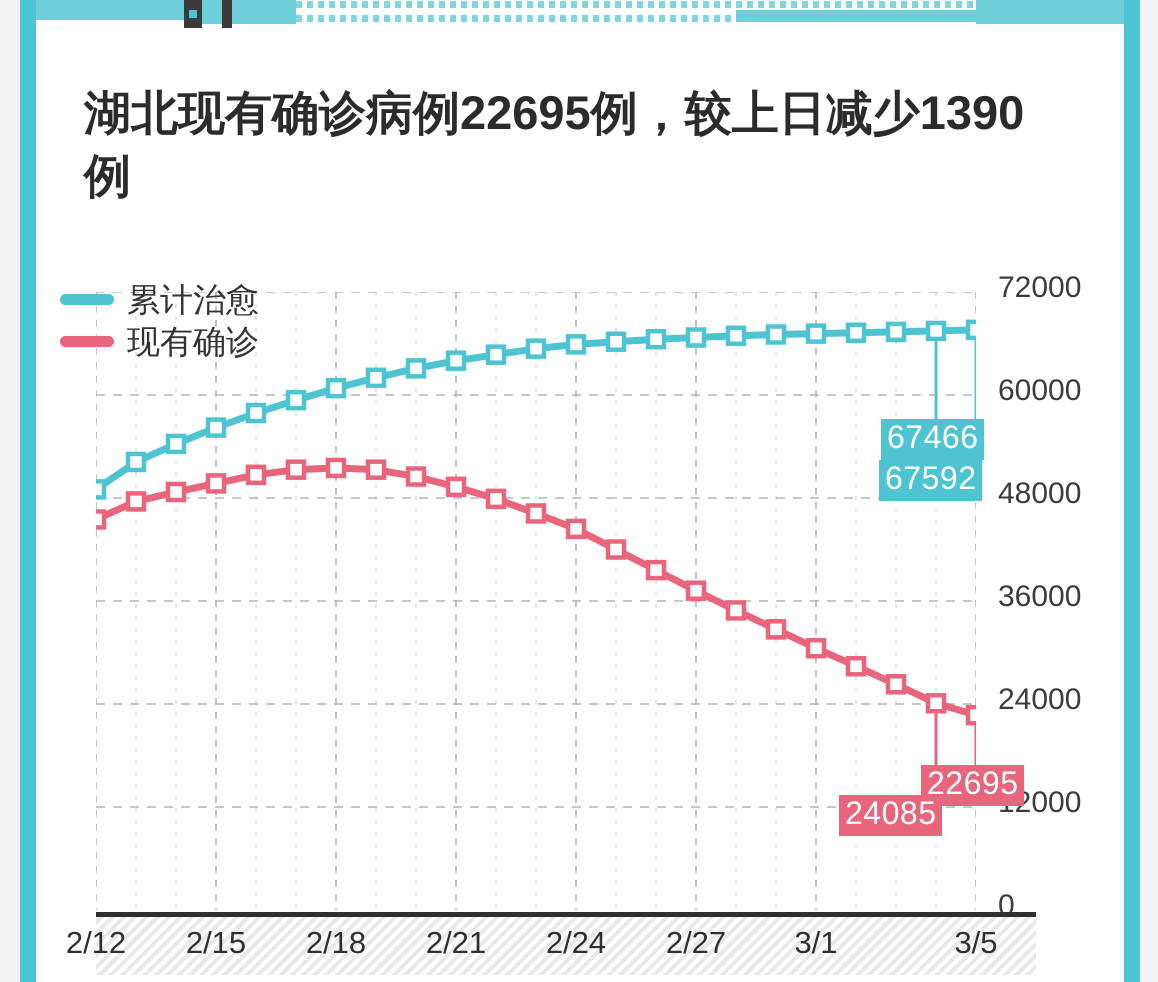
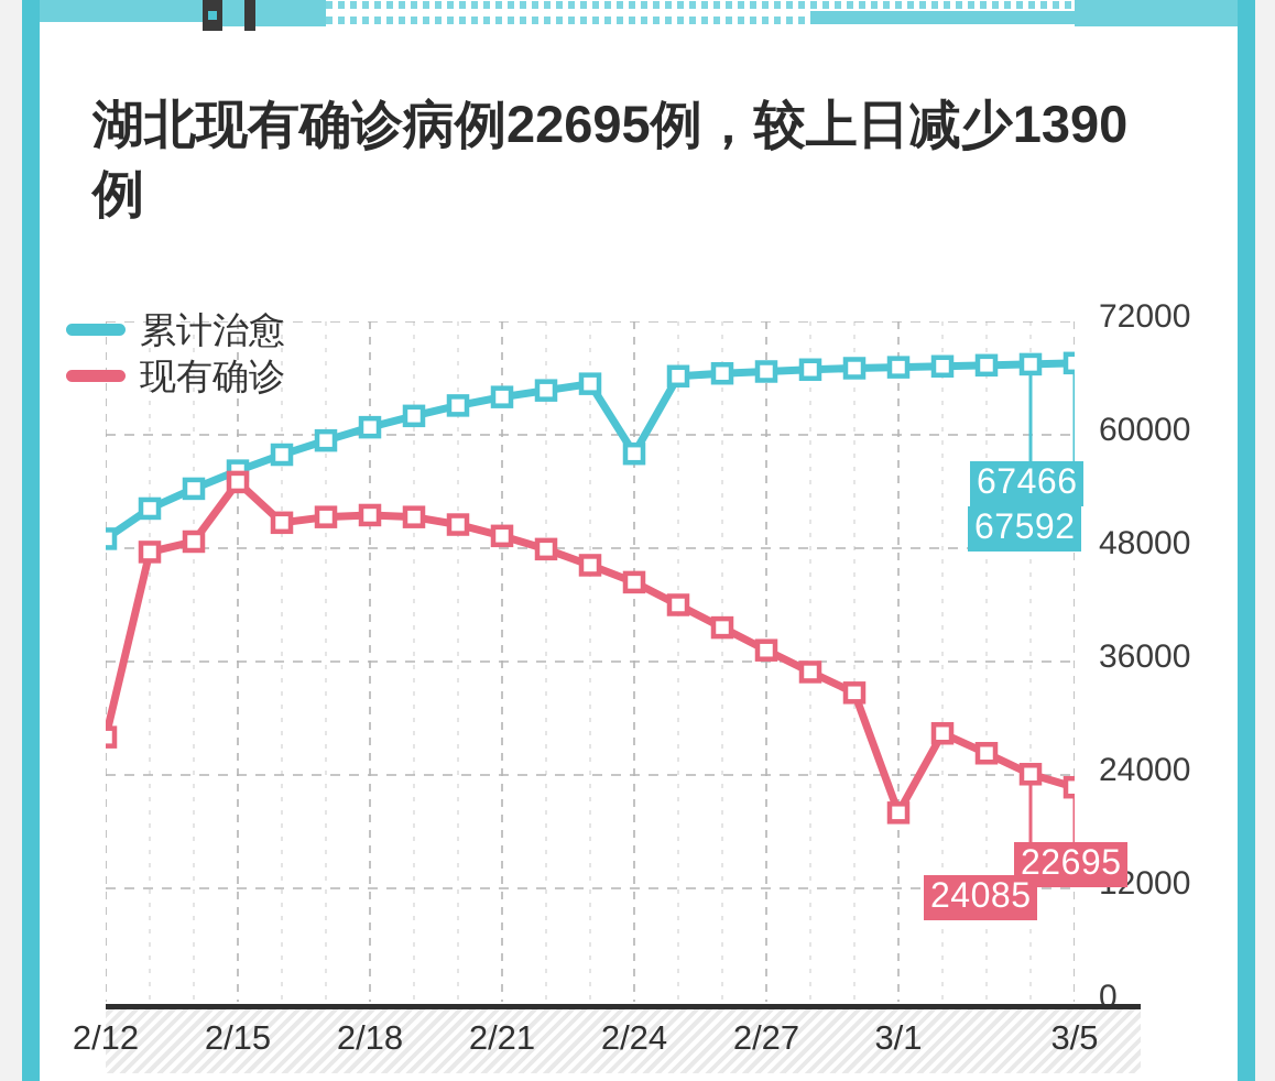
现有确诊/2/12: 46000 -> 28000
现有确诊/2/15: 50000 -> 55000
累计治愈/2/24: 66000 -> 58000
现有确诊/3/1: 30000 -> 20000
